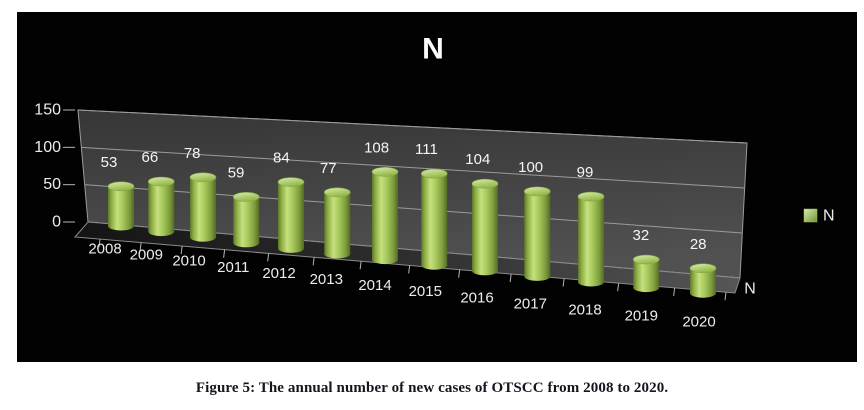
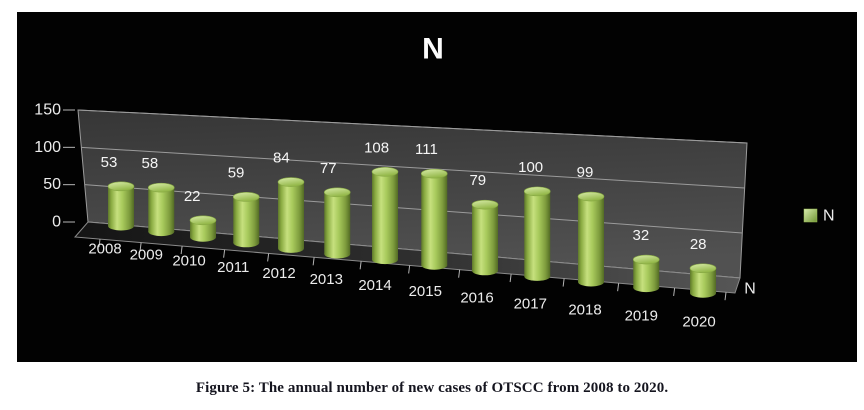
2009: 66 -> 58
2010: 78 -> 22
2016: 104 -> 79
